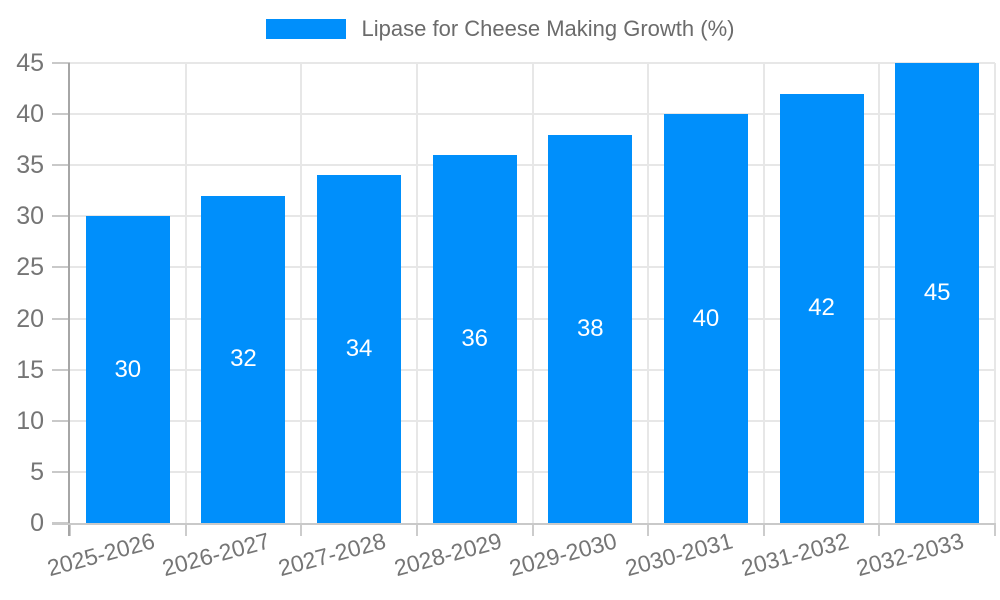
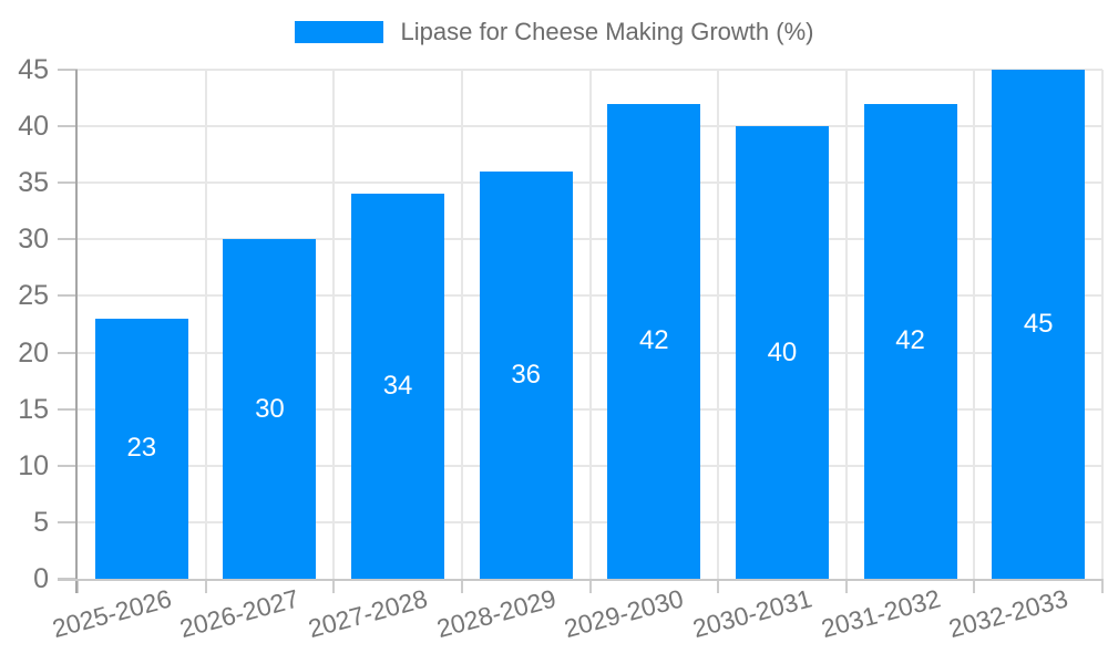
2025-2026: 30 -> 23
2026-2027: 32 -> 30
2029-2030: 38 -> 42
